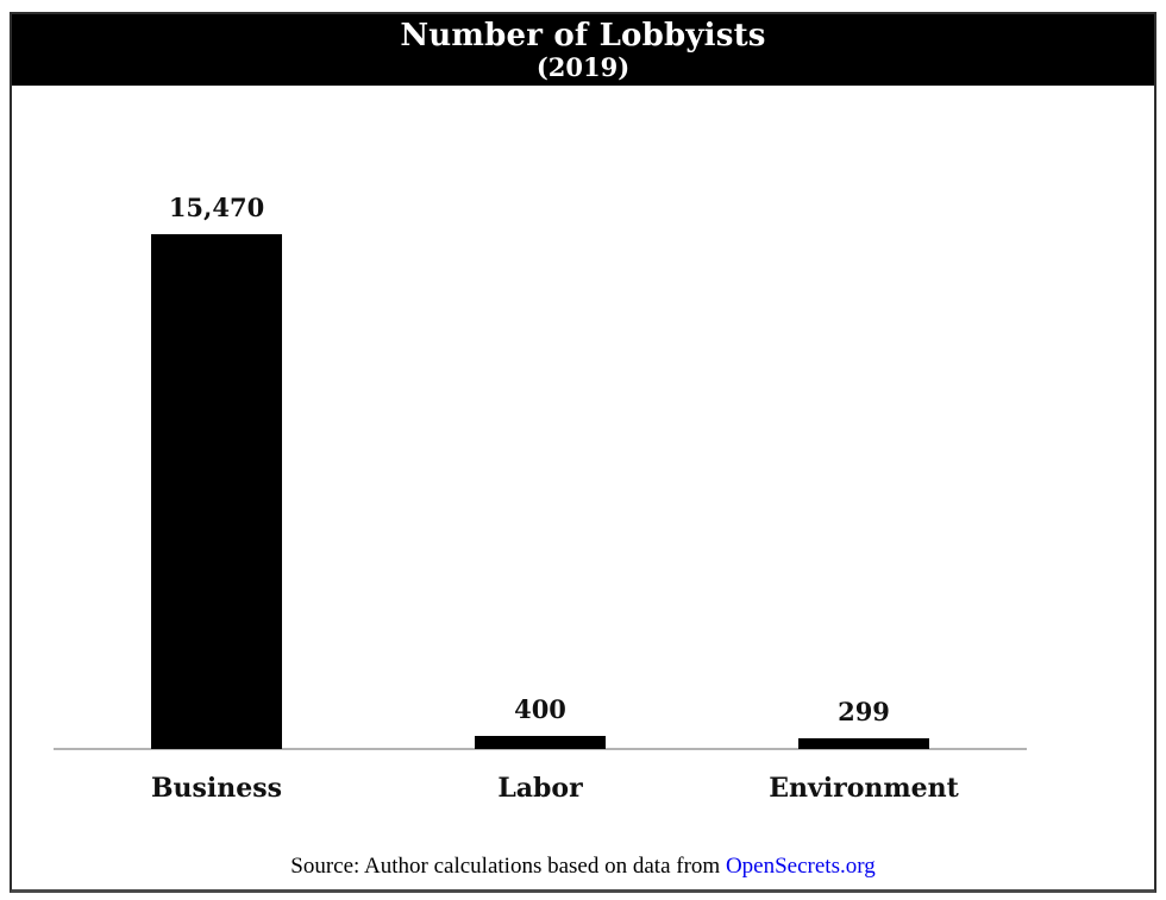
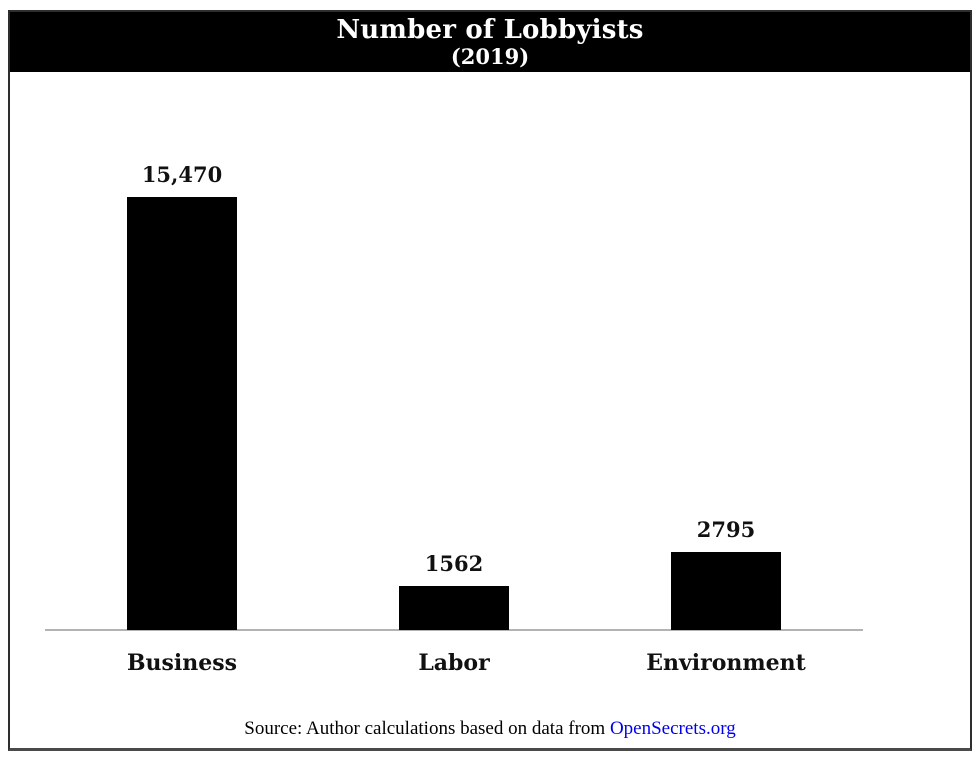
Labor: 400 -> 1562
Environment: 299 -> 2795
